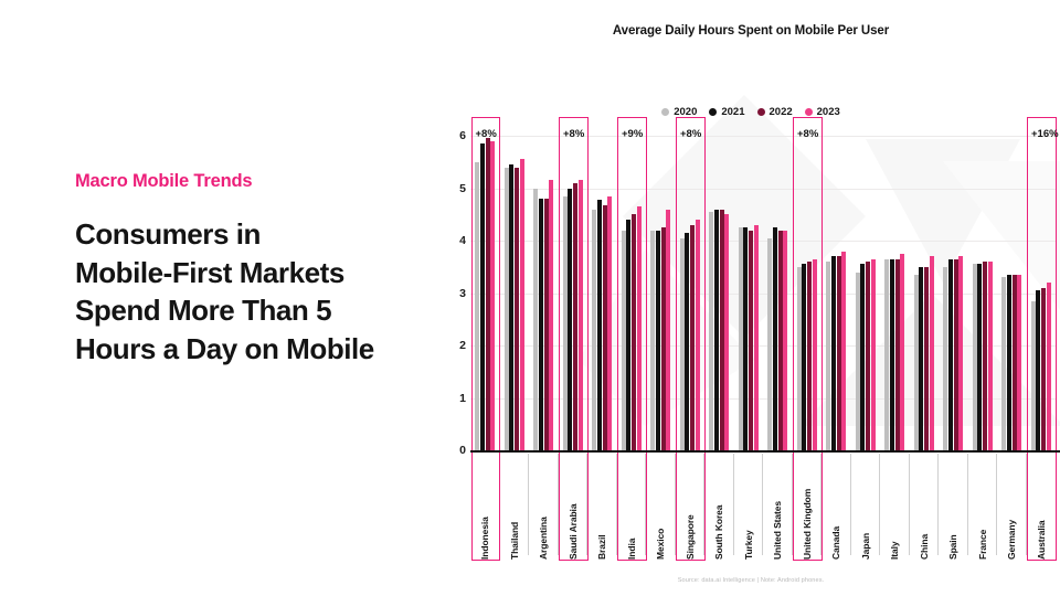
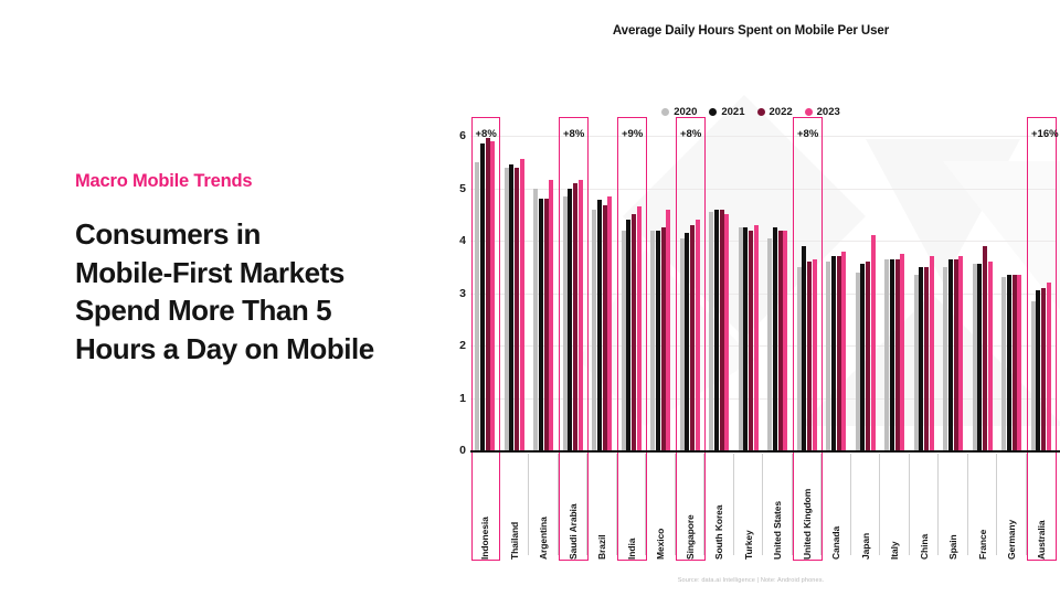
2021/United Kingdom: 3.5 -> 3.9
2023/Japan: 3.6 -> 4.1
2022/France: 3.6 -> 3.9
